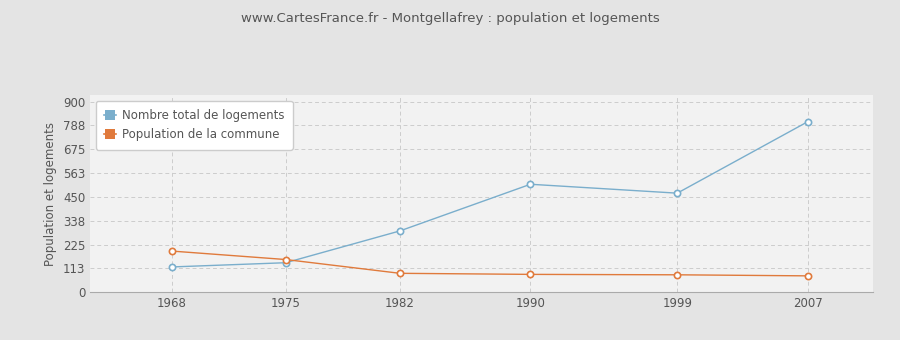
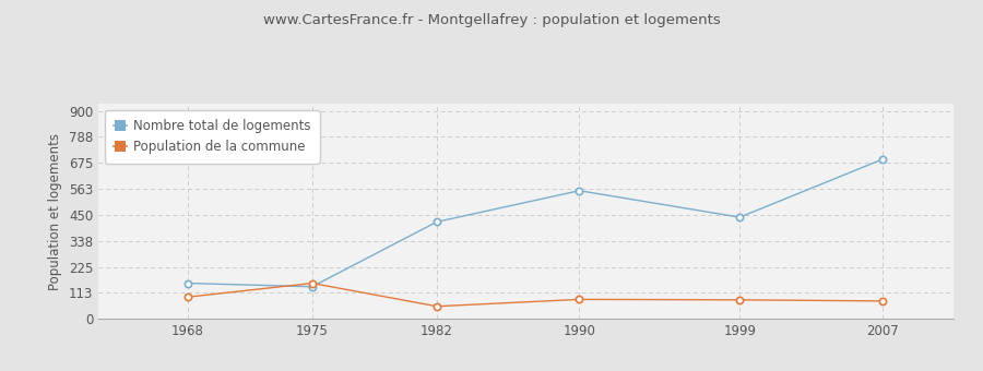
Nombre total de logements/1968: 120 -> 155
Population de la commune/1968: 195 -> 95
Nombre total de logements/1982: 290 -> 420
Population de la commune/1982: 90 -> 55
Nombre total de logements/1990: 510 -> 555
Nombre total de logements/1999: 468 -> 440
Nombre total de logements/2007: 805 -> 690
